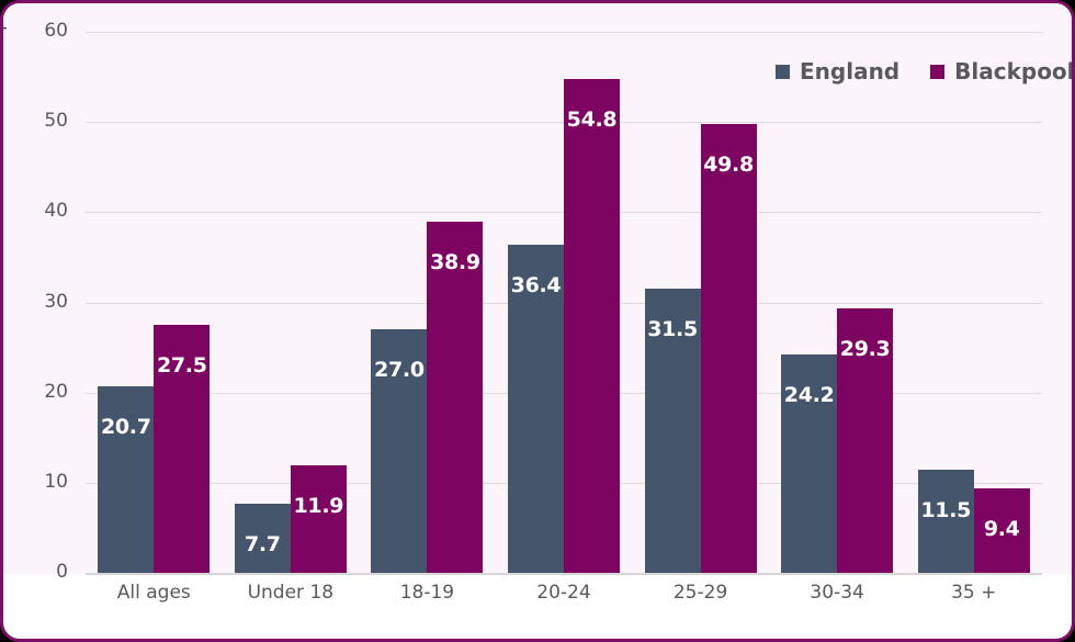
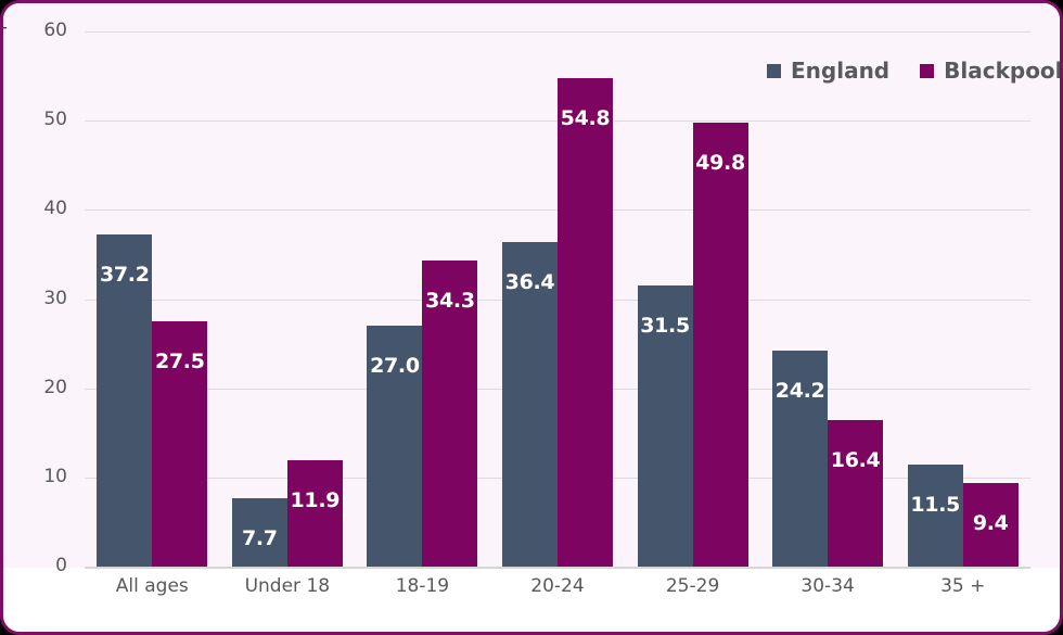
England/All ages: 20.7 -> 37.2
Blackpool/18-19: 38.9 -> 34.3
Blackpool/30-34: 29.3 -> 16.4
